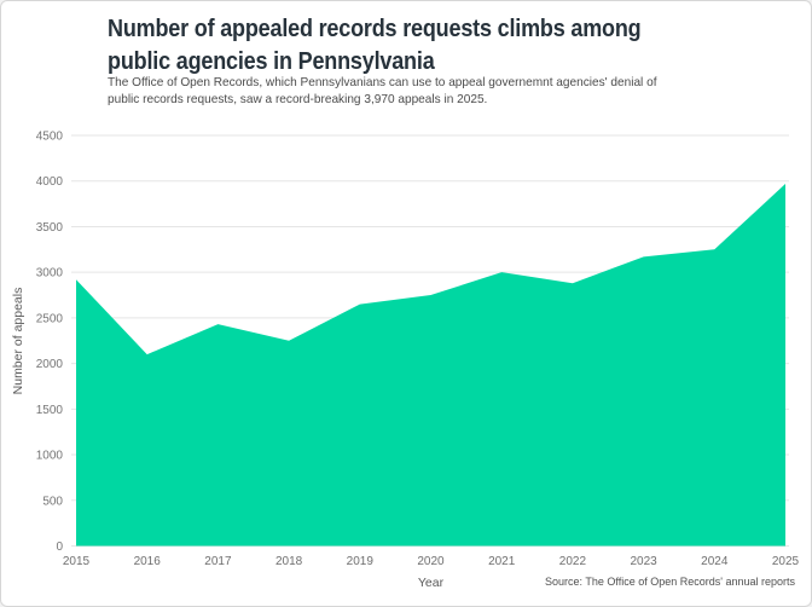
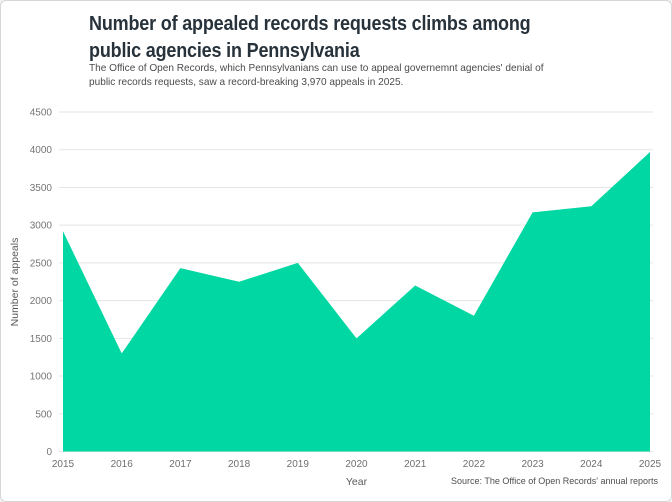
2016: 2100 -> 1300
2019: 2600 -> 2500
2020: 2800 -> 1500
2021: 3000 -> 2200
2022: 2900 -> 1800
